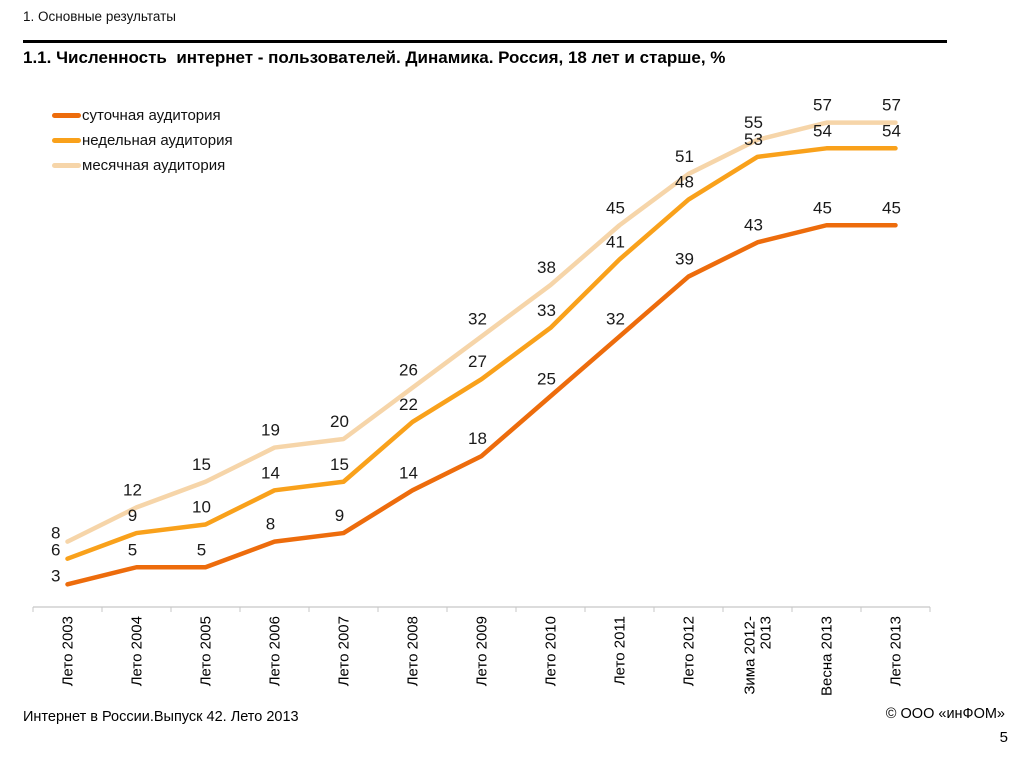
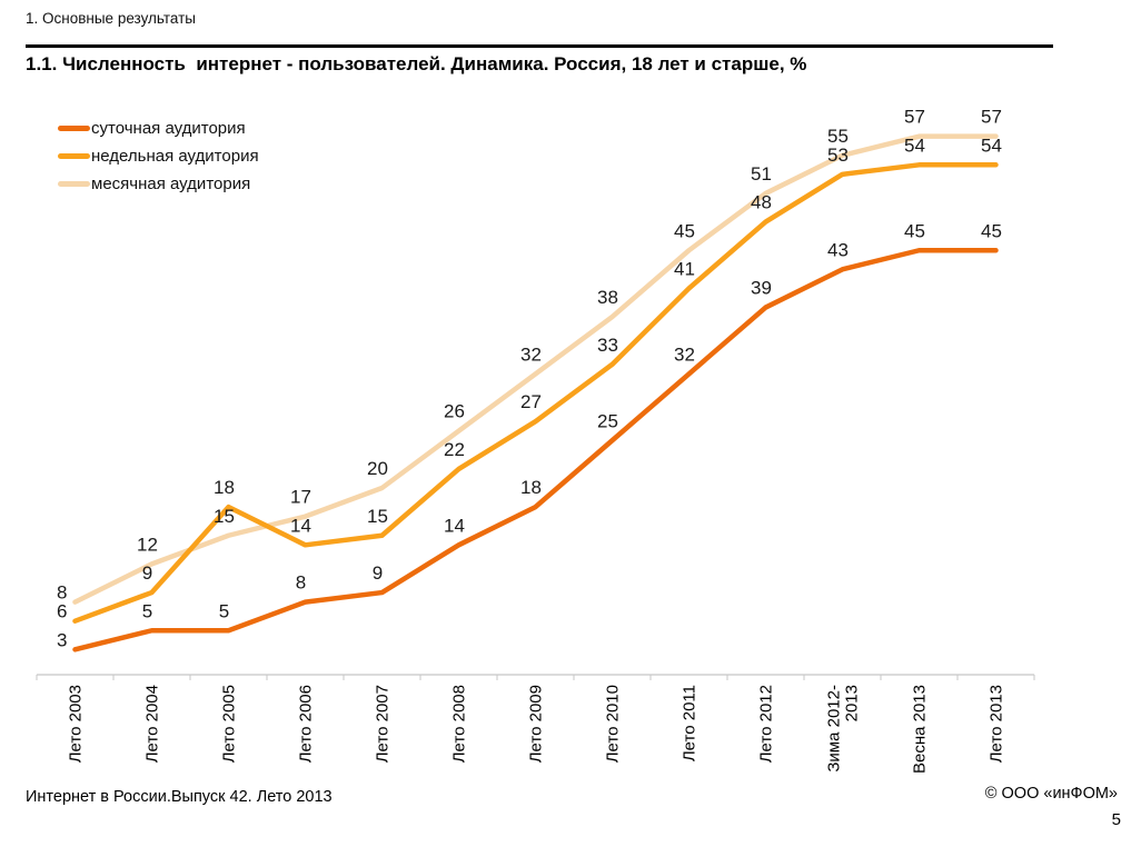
недельная аудитория/Лето 2005: 10 -> 18
месячная аудитория/Лето 2006: 19 -> 17
